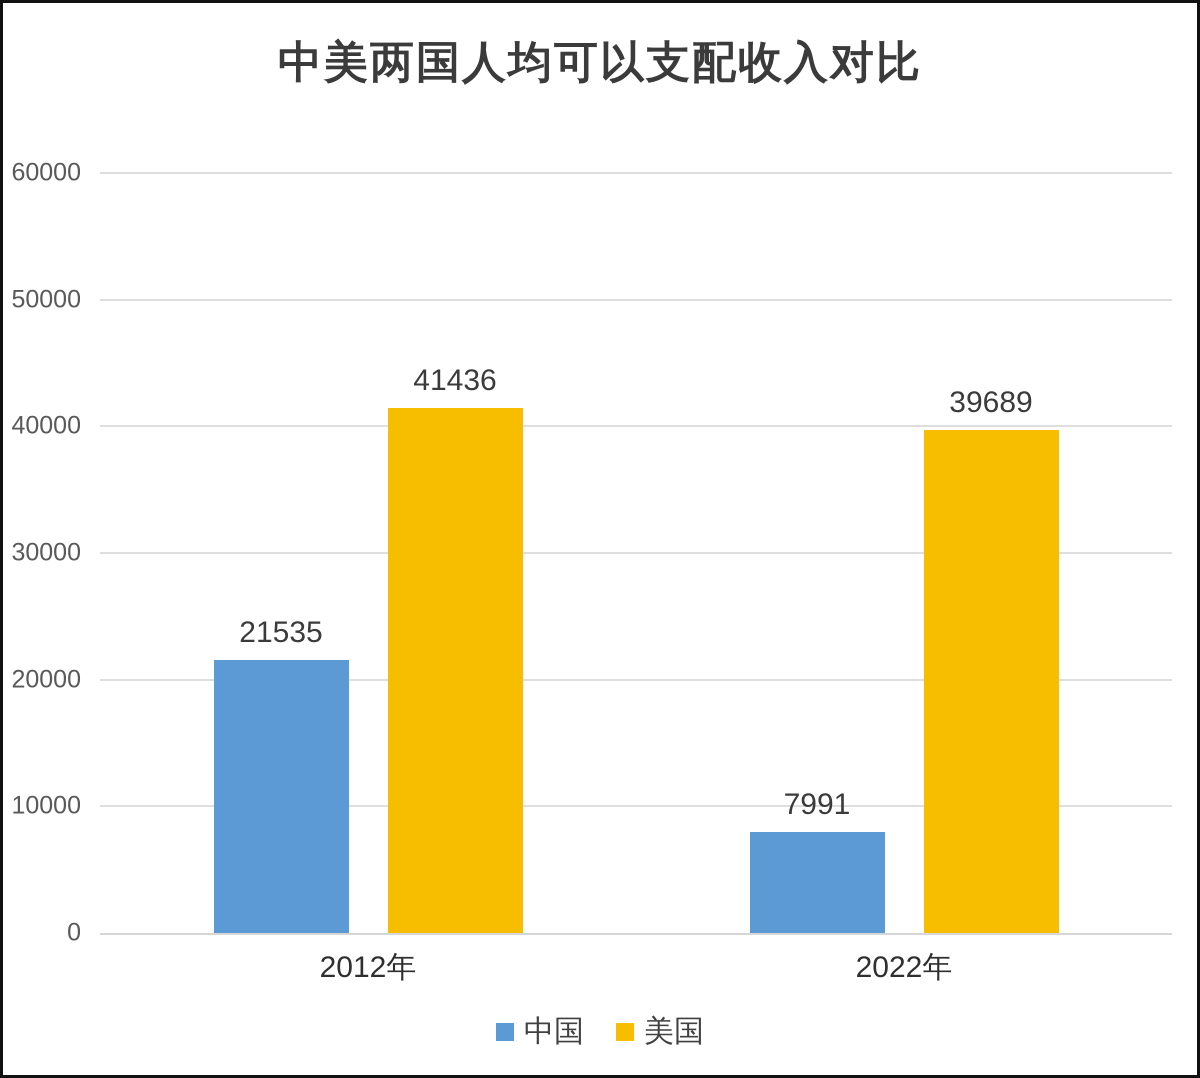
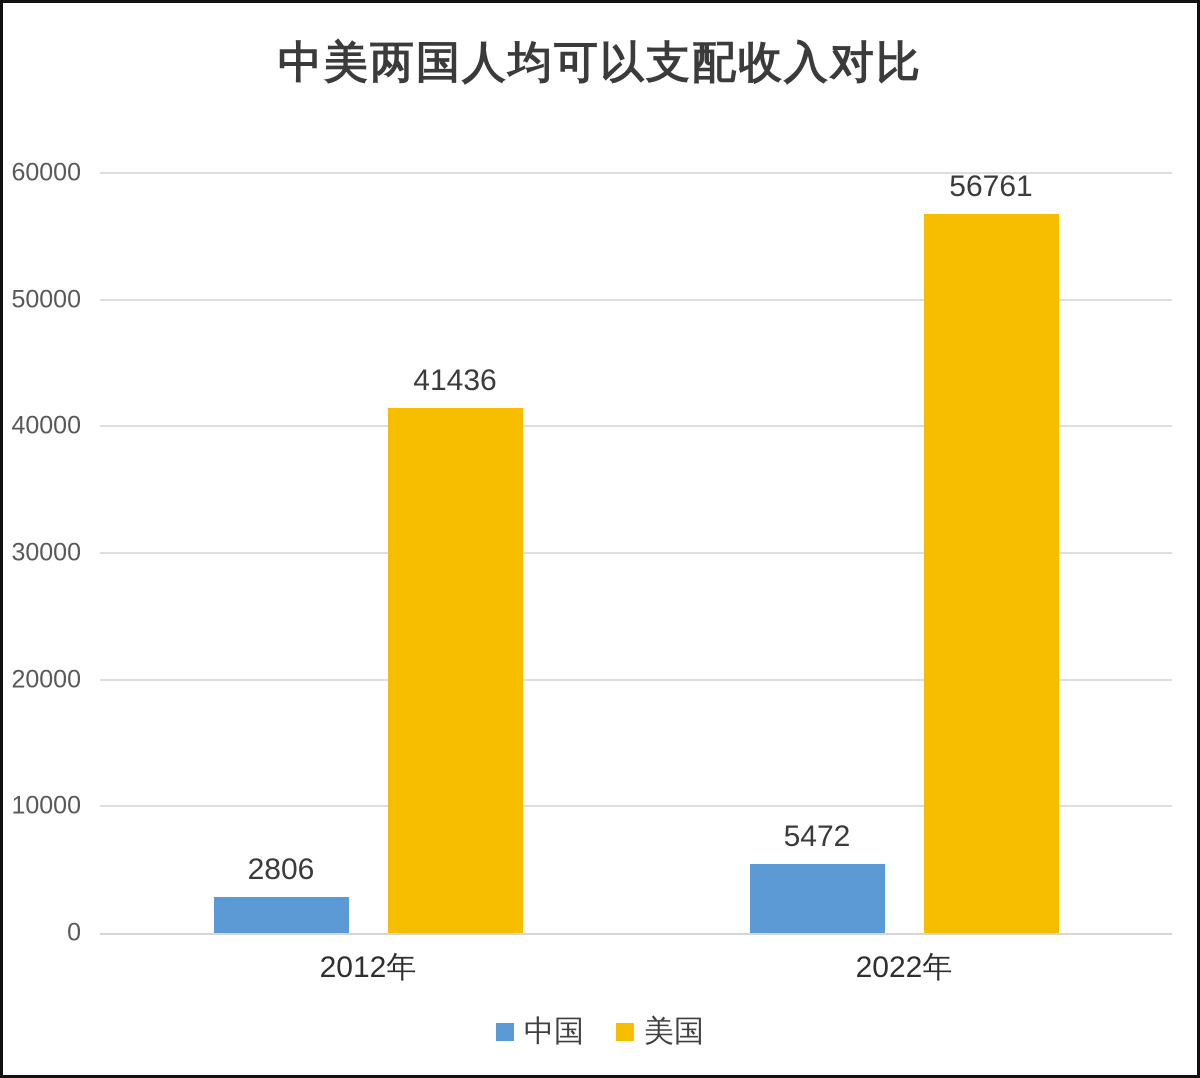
中国/2012年: 21535 -> 2806
中国/2022年: 7991 -> 5472
美国/2022年: 39689 -> 56761
